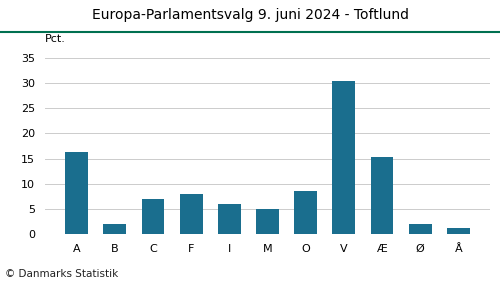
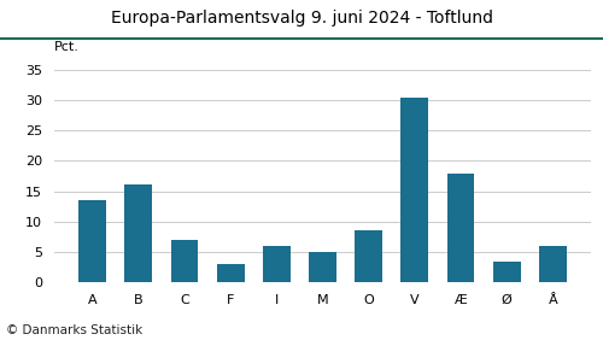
A: 16.3 -> 13.6
B: 2.0 -> 16.2
F: 7.9 -> 3.0
Æ: 15.4 -> 18.0
Ø: 2.0 -> 3.4
Å: 1.3 -> 6.0
